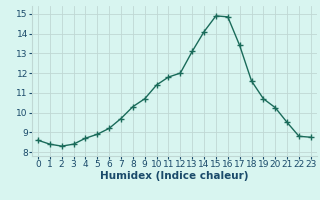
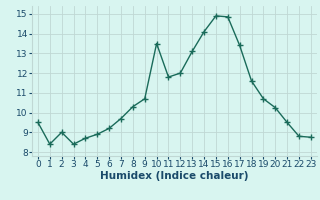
0: 8.6 -> 9.5
2: 8.3 -> 9.0
10: 11.4 -> 13.5
